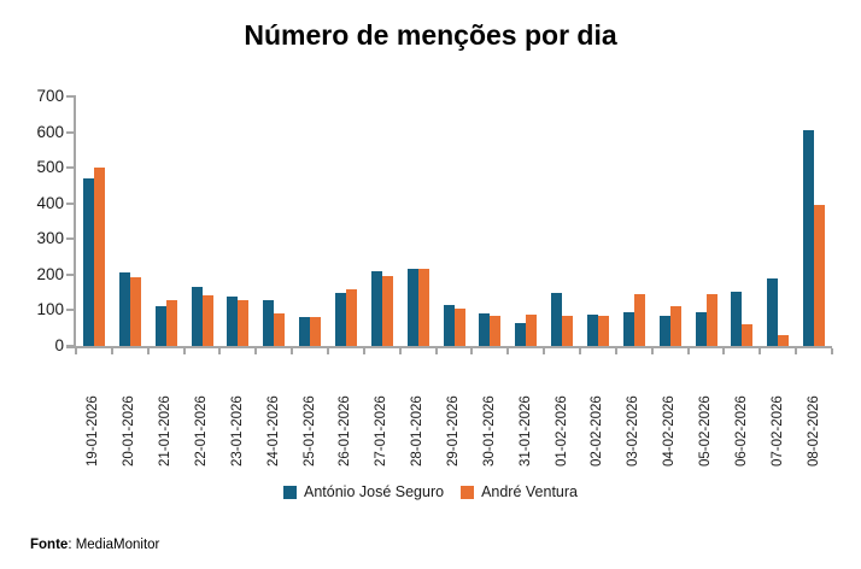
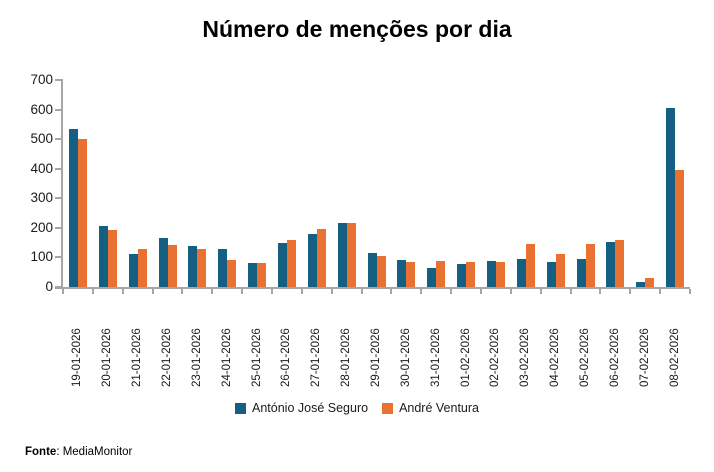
António José Seguro/19-01-2026: 470 -> 540
António José Seguro/27-01-2026: 210 -> 180
António José Seguro/01-02-2026: 150 -> 80
André Ventura/06-02-2026: 60 -> 160
António José Seguro/07-02-2026: 190 -> 20
